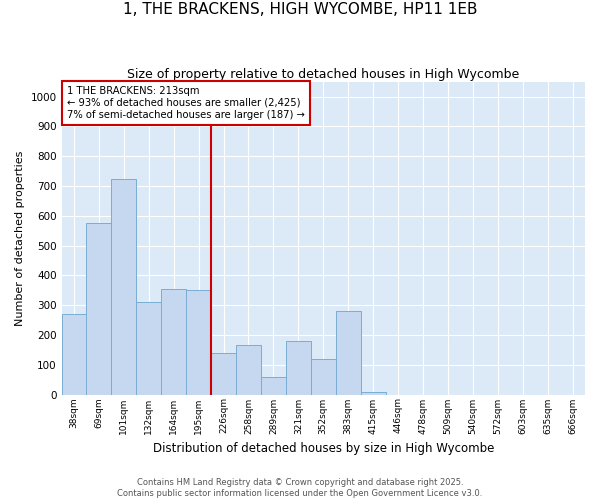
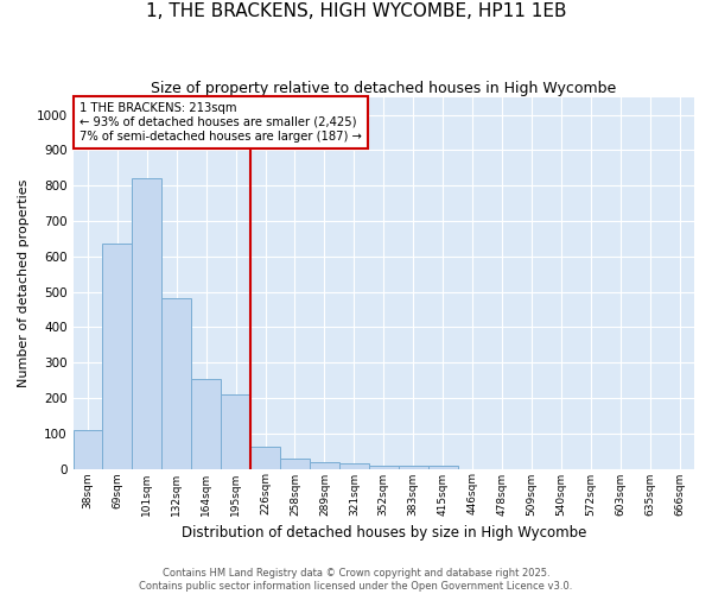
38sqm: 270 -> 110
69sqm: 575 -> 635
101sqm: 725 -> 820
132sqm: 310 -> 480
164sqm: 355 -> 255
195sqm: 350 -> 210
226sqm: 140 -> 63
258sqm: 165 -> 27
289sqm: 60 -> 20
321sqm: 180 -> 14
352sqm: 120 -> 10
383sqm: 280 -> 8
